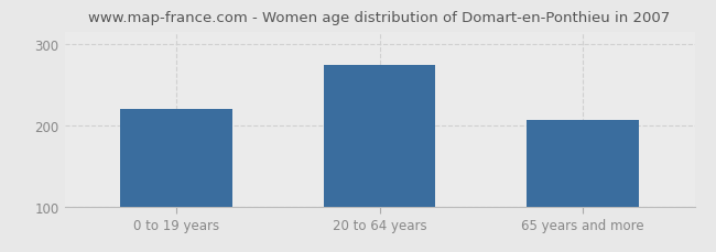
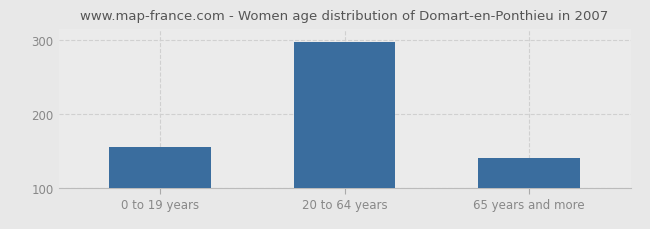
0 to 19 years: 220 -> 155
20 to 64 years: 274 -> 297
65 years and more: 206 -> 140
